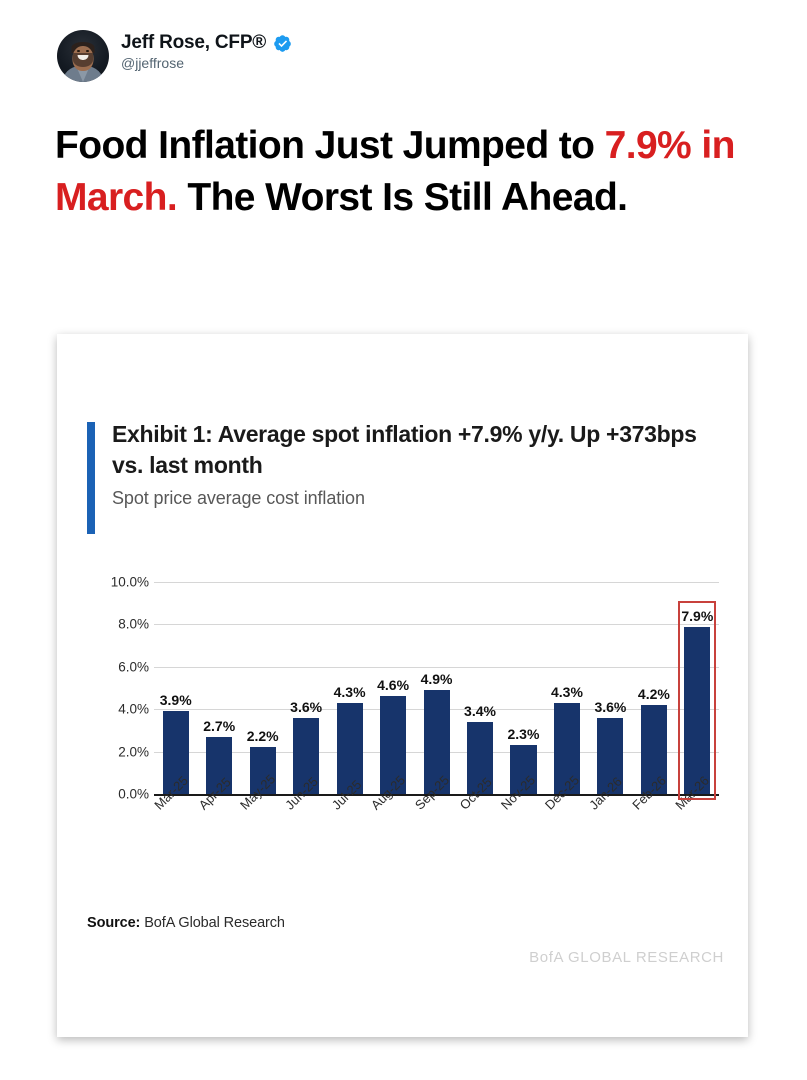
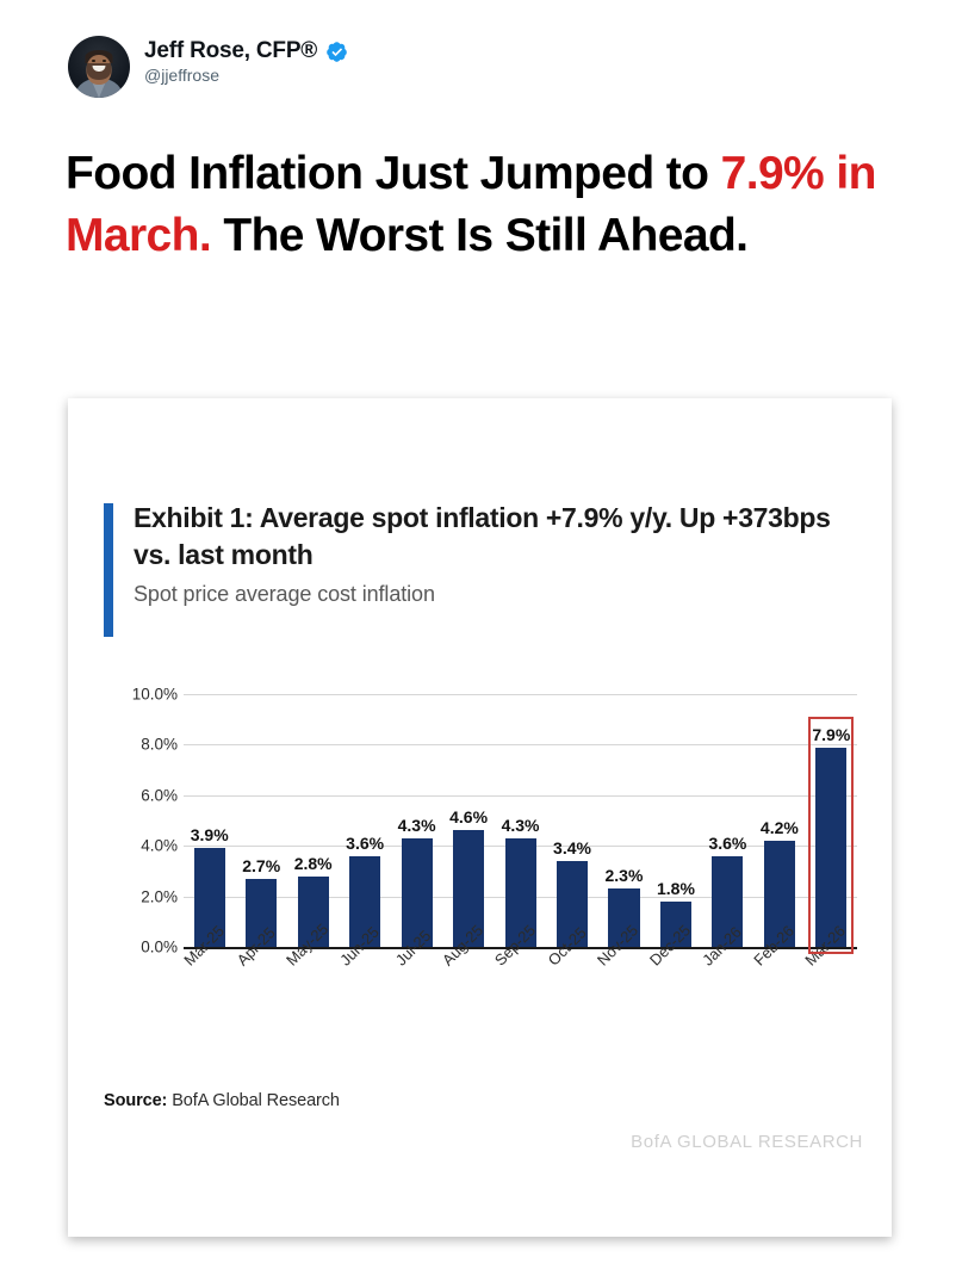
May-25: 2.2% -> 2.8%
Sep-25: 4.9% -> 4.3%
Dec-25: 4.3% -> 1.8%
